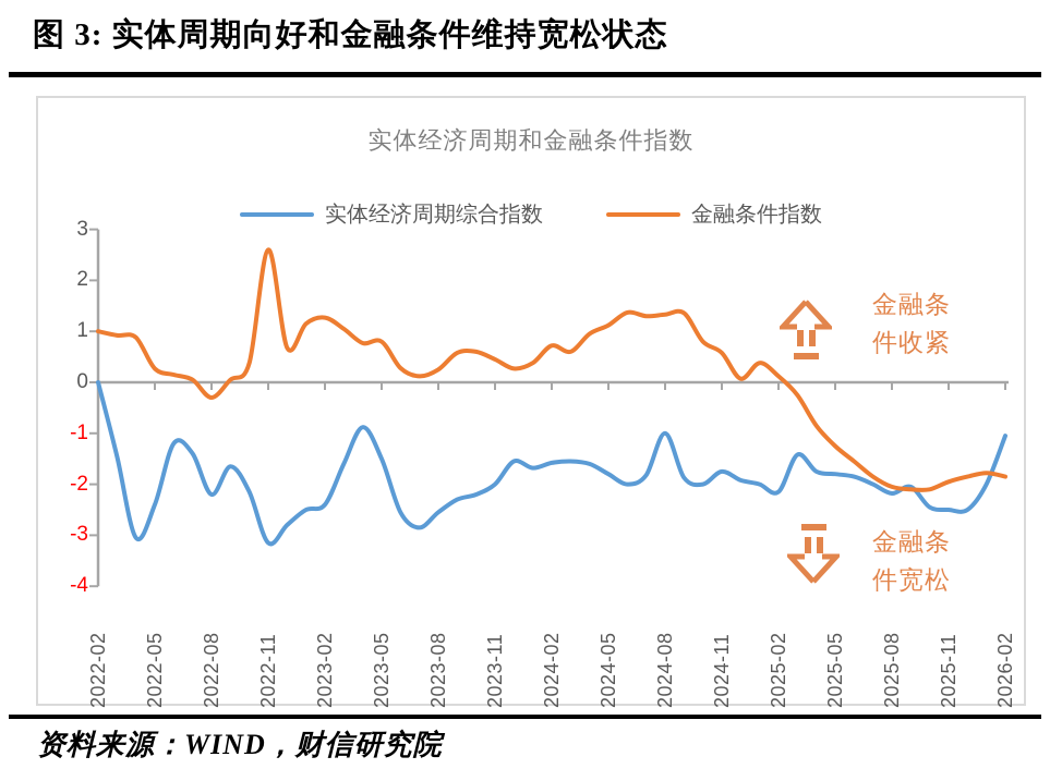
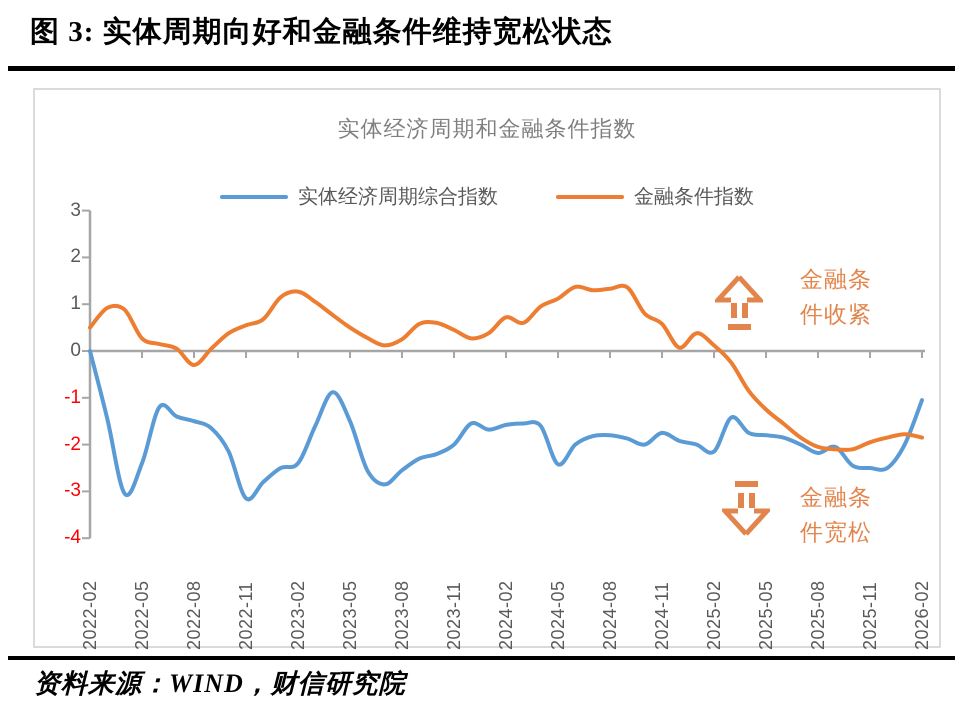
金融条件指数/2022-02: 1.0 -> 0.5
实体经济周期综合指数/2022-08: -2.2 -> -1.5
金融条件指数/2022-11: 2.6 -> 0.6
金融条件指数/2023-05: 0.8 -> 0.5
实体经济周期综合指数/2024-05: -1.8 -> -2.4
实体经济周期综合指数/2024-08: -1.0 -> -1.8
